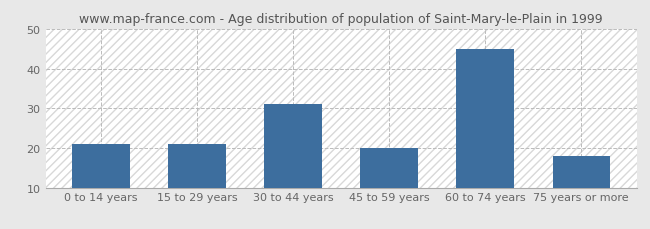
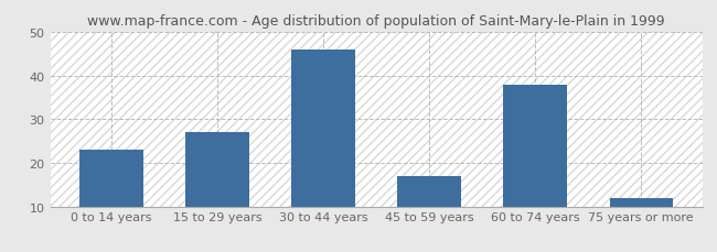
0 to 14 years: 21 -> 23
15 to 29 years: 21 -> 27
30 to 44 years: 31 -> 46
45 to 59 years: 20 -> 17
60 to 74 years: 45 -> 38
75 years or more: 18 -> 12
